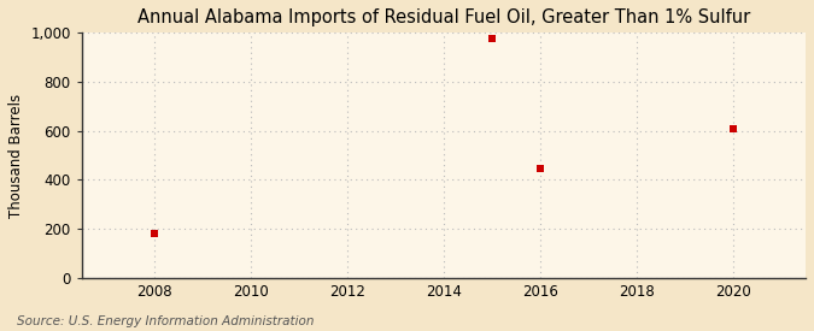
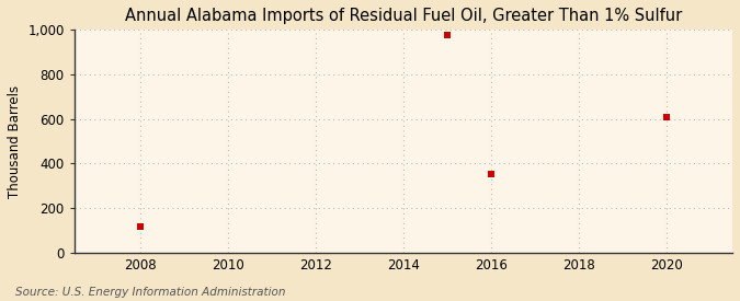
2008: 180 -> 120
2016: 445 -> 355
